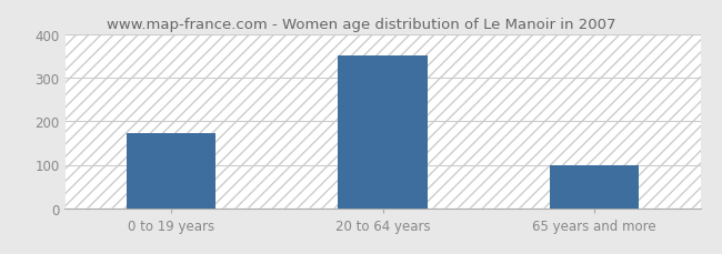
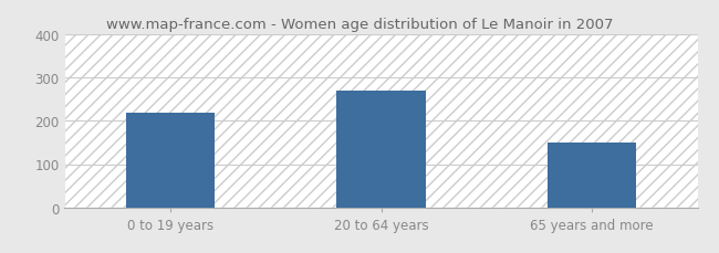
0 to 19 years: 172 -> 220
20 to 64 years: 352 -> 270
65 years and more: 98 -> 150
